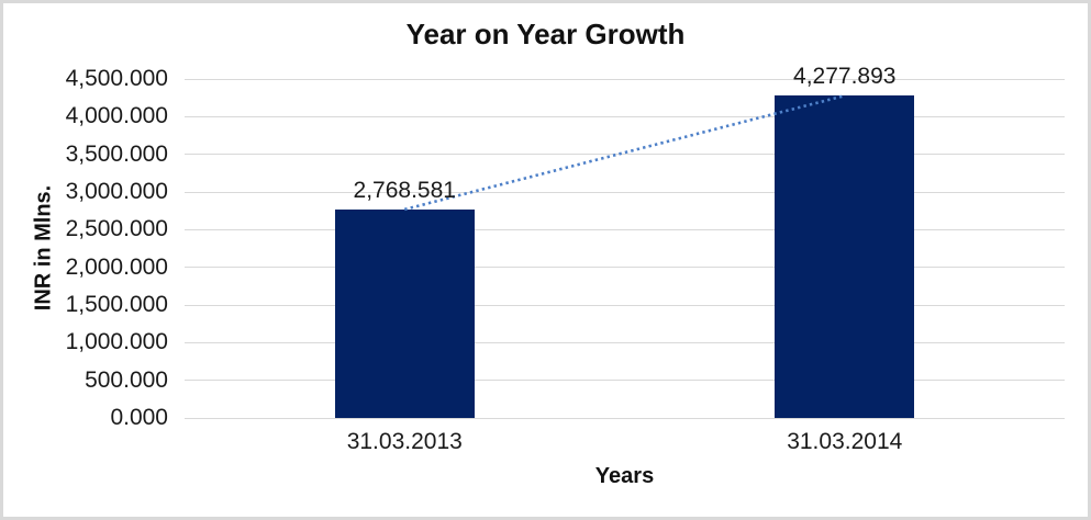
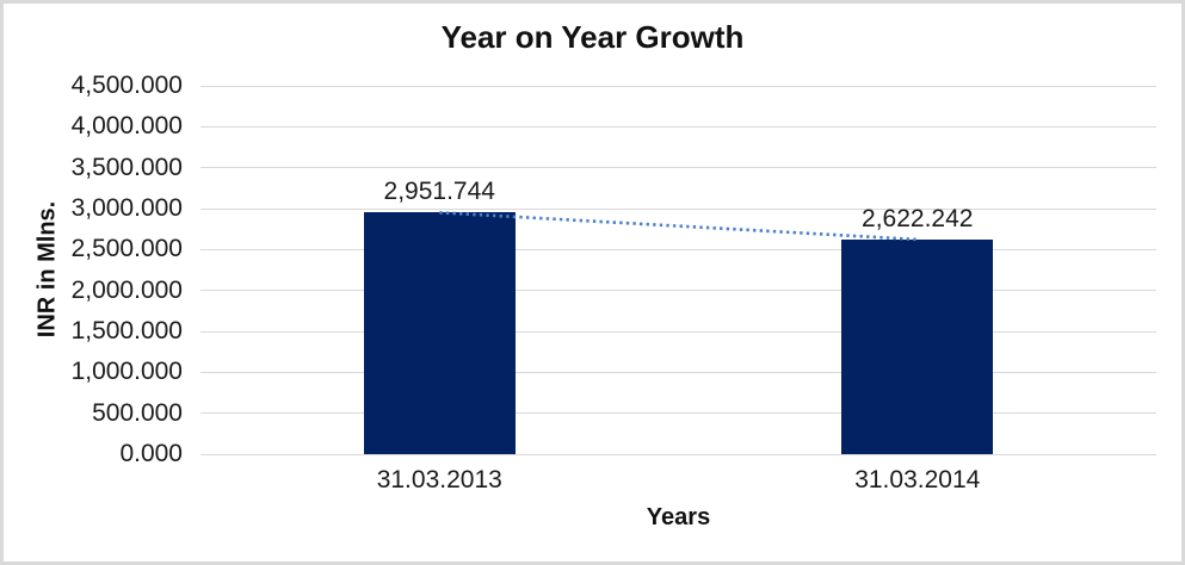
31.03.2013: 2,768.581 -> 2,951.744
31.03.2014: 4,277.893 -> 2,622.242
